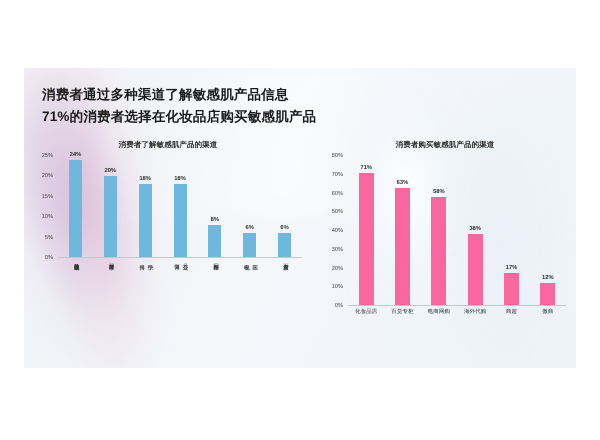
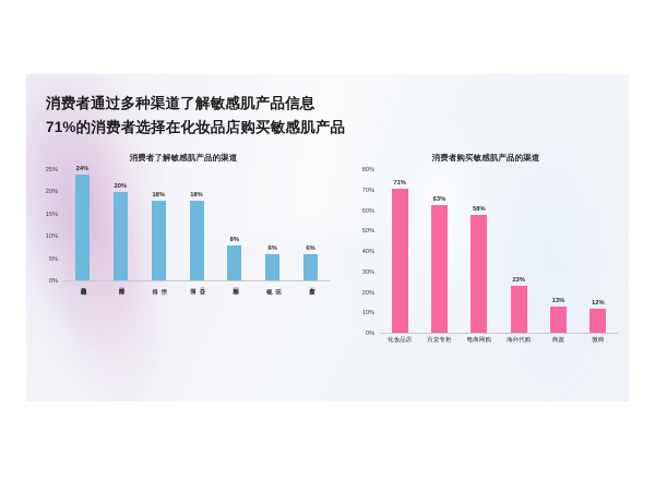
消费者购买敏感肌产品的渠道/海外代购: 38% -> 23%
消费者购买敏感肌产品的渠道/商超: 17% -> 13%
